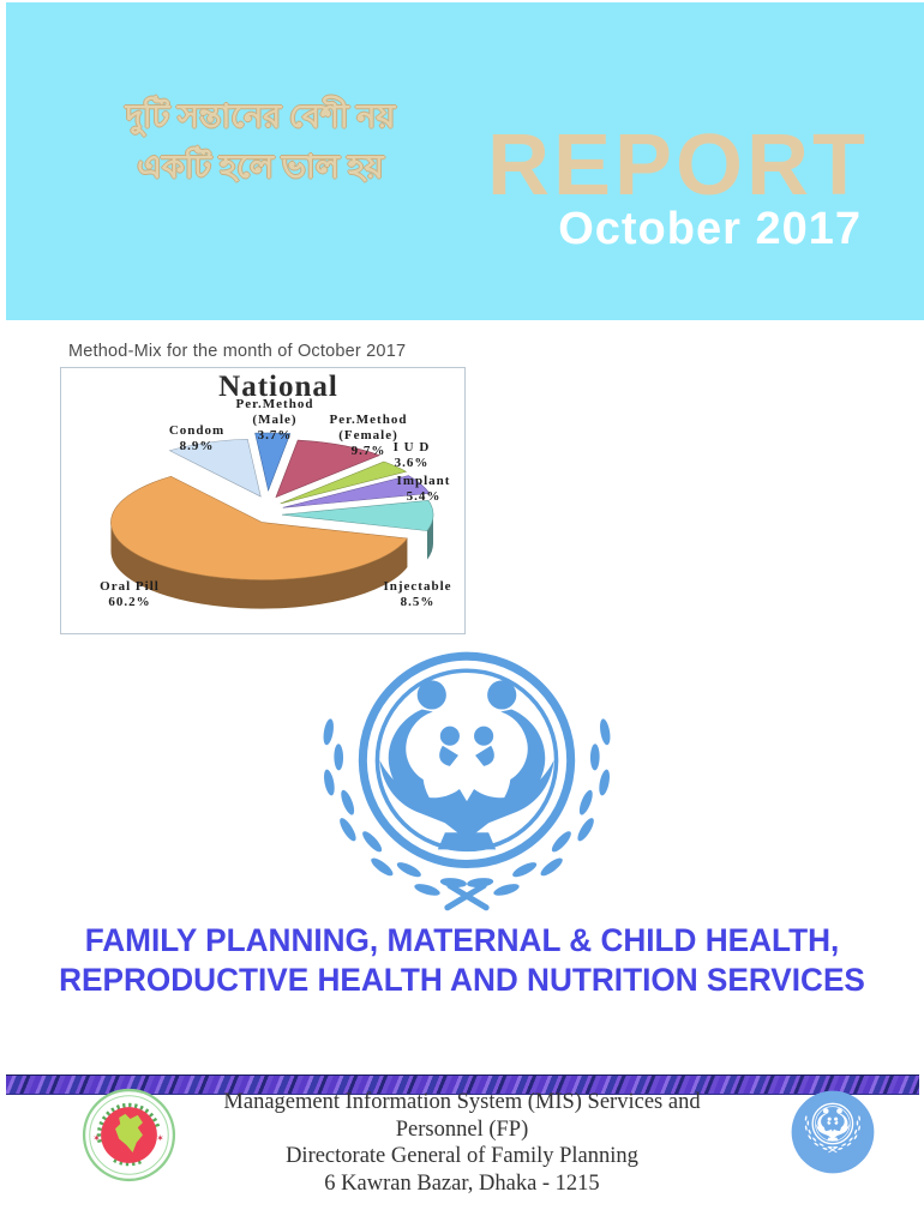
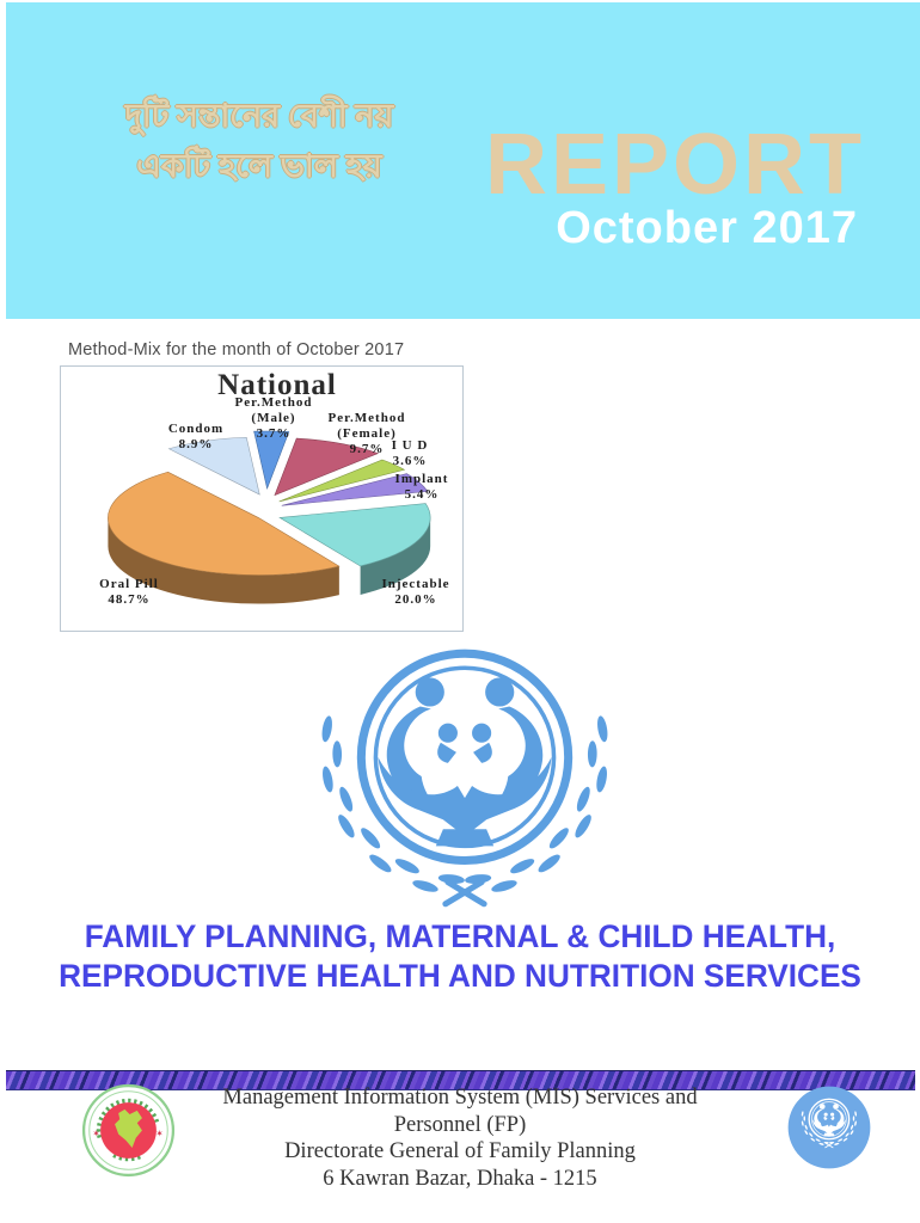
Injectable: 8.5% -> 20.0%
Oral Pill: 60.2% -> 48.7%
